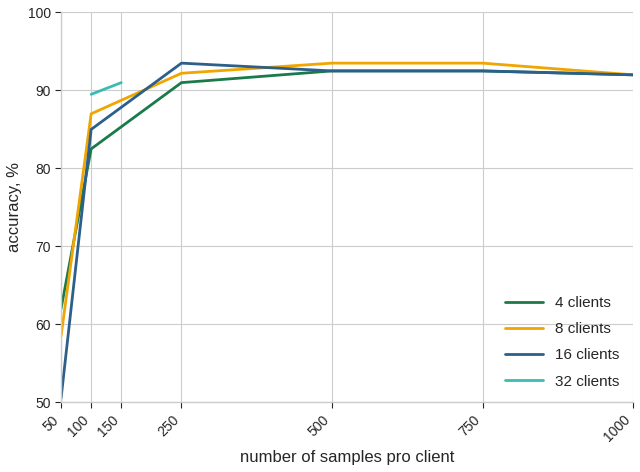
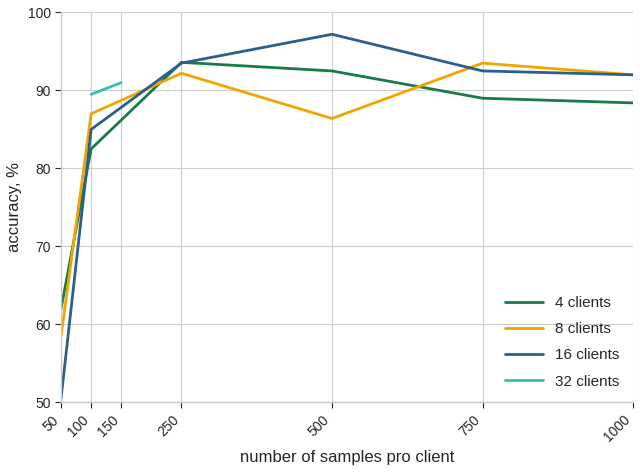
4 clients/250: 91.0 -> 93.6
8 clients/500: 93.5 -> 86.4
16 clients/500: 92.5 -> 97.2
4 clients/750: 92.5 -> 89.0
4 clients/1000: 92.0 -> 88.4
